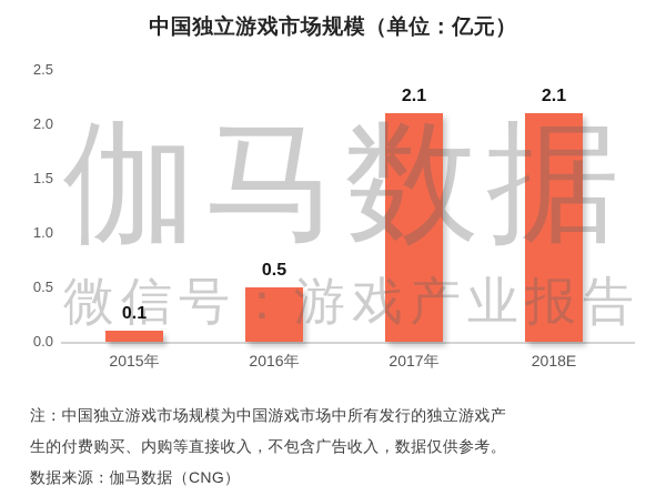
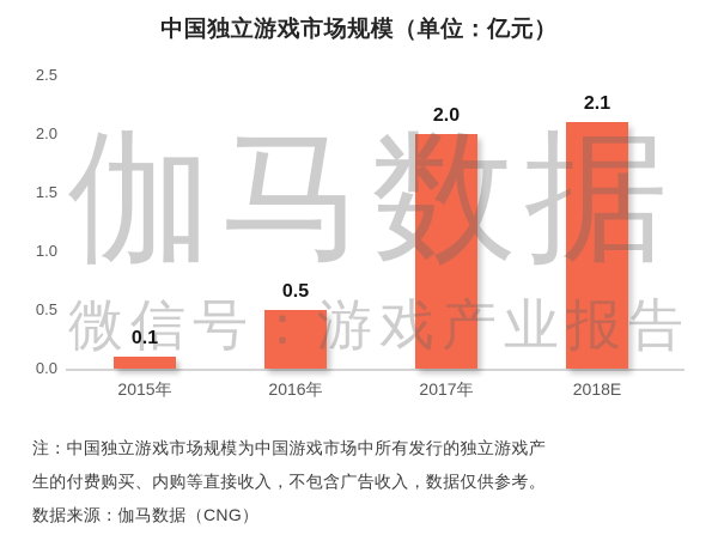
2017年: 2.1 -> 2.0
